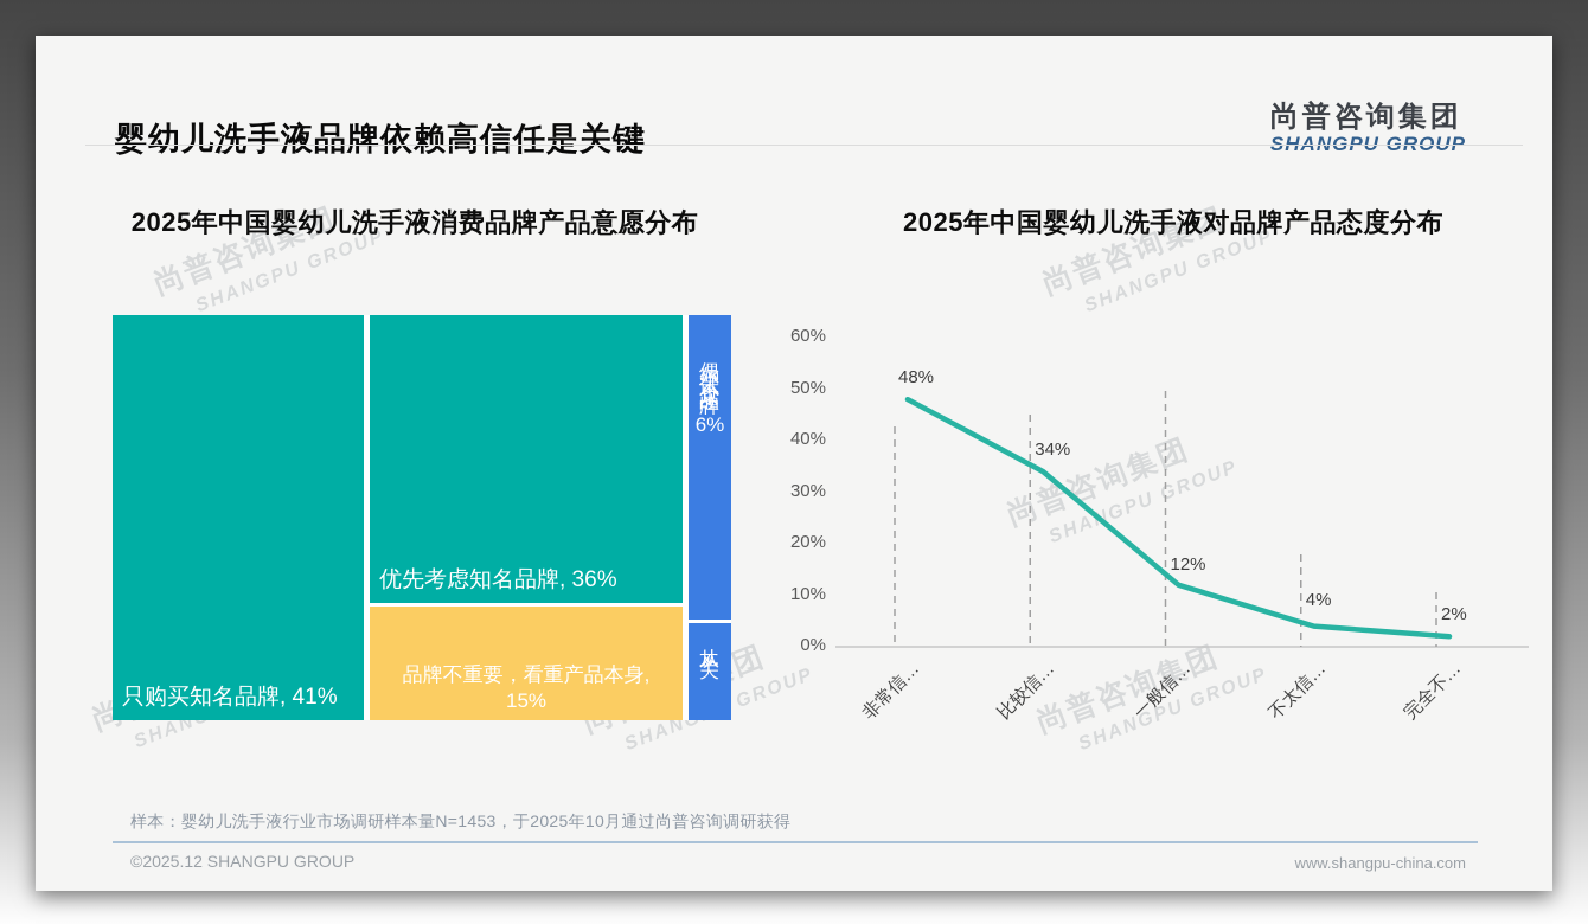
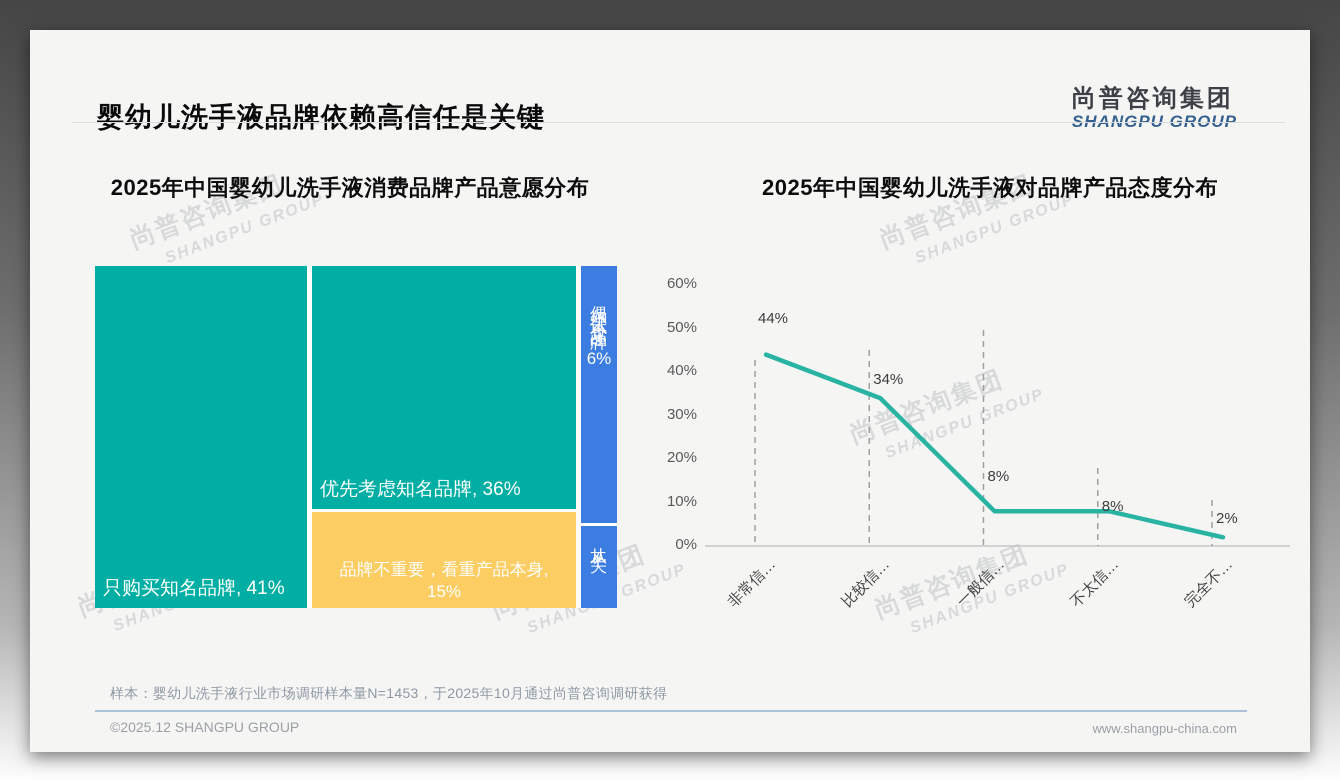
2025年中国婴幼儿洗手液对品牌产品态度分布/非常信…: 48% -> 44%
2025年中国婴幼儿洗手液对品牌产品态度分布/一般信…: 12% -> 8%
2025年中国婴幼儿洗手液对品牌产品态度分布/不太信…: 4% -> 8%
